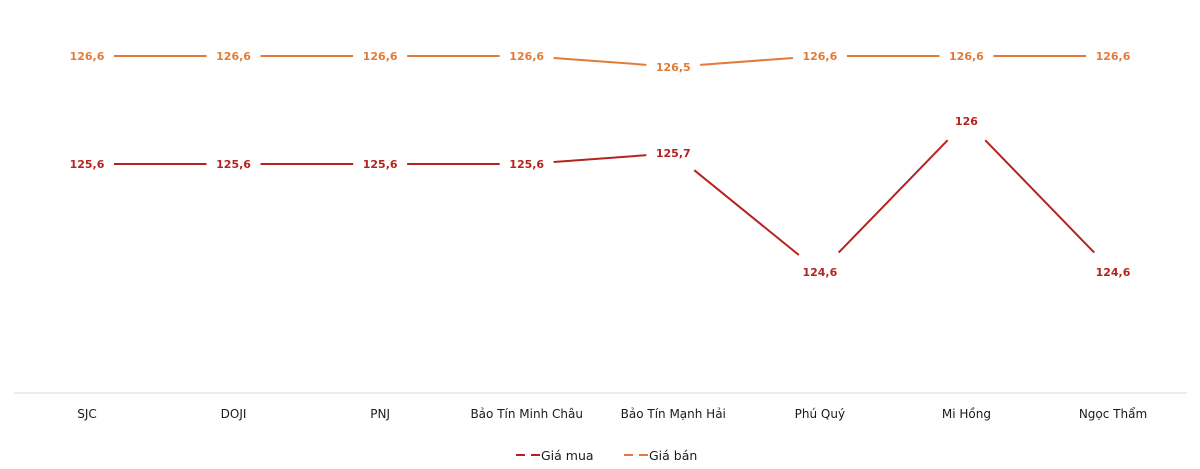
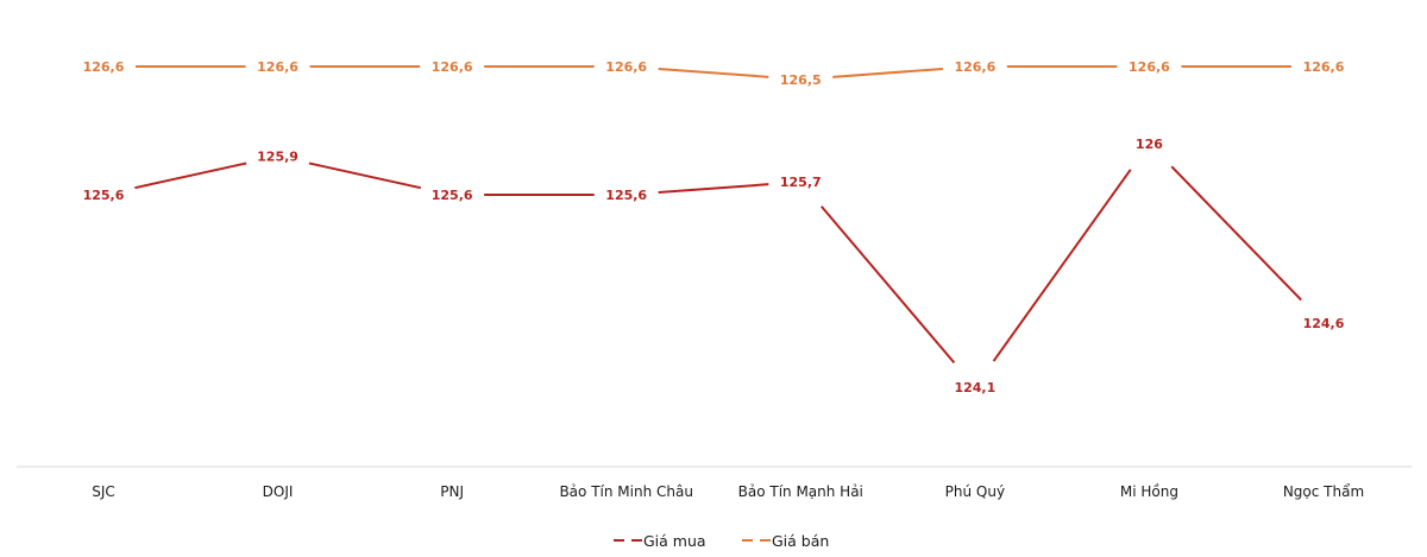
Giá mua/DOJI: 125,6 -> 125,9
Giá mua/Phú Quý: 124,6 -> 124,1
